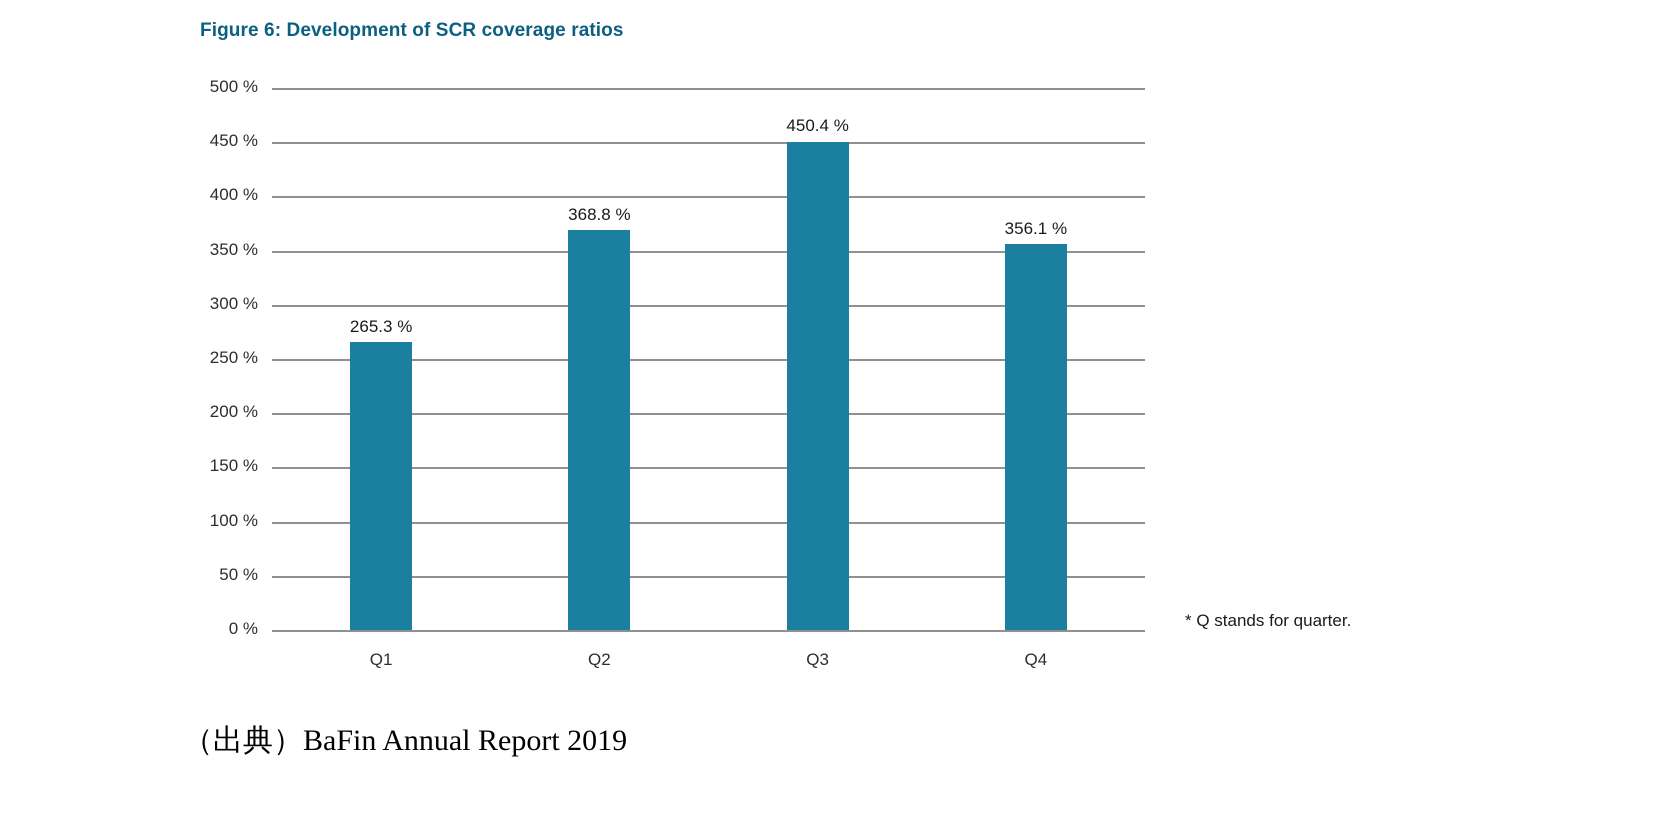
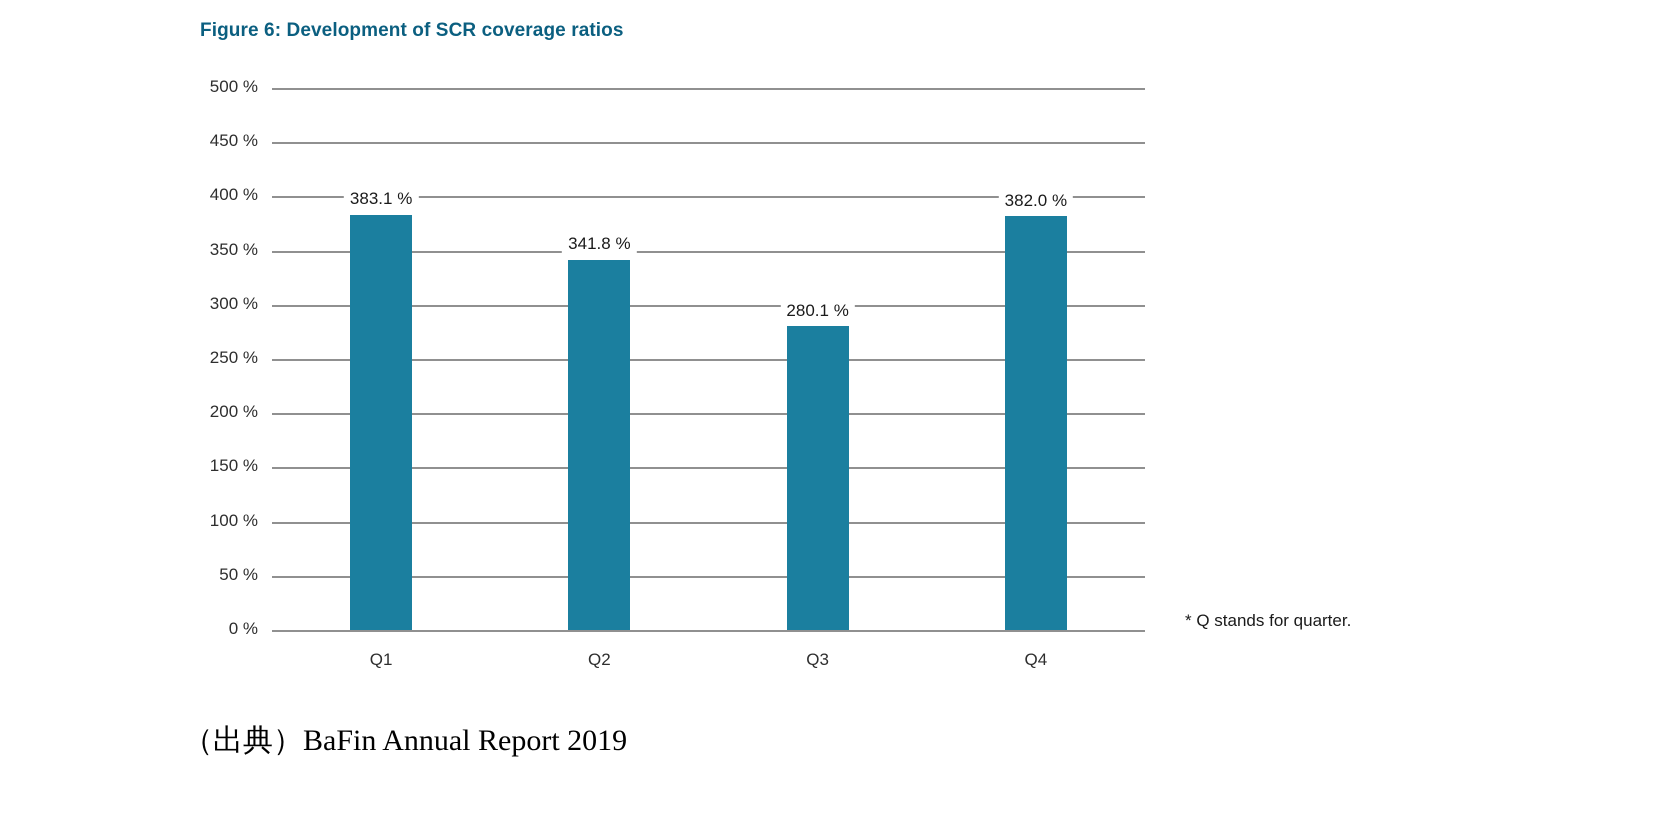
Q1: 265.3 -> 383.1
Q2: 368.8 -> 341.8
Q3: 450.4 -> 280.1
Q4: 356.1 -> 382.0
